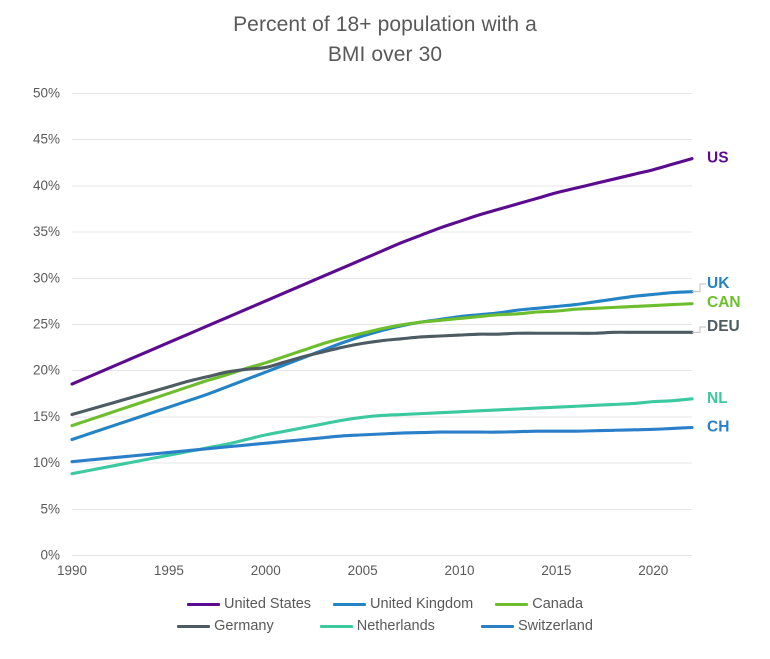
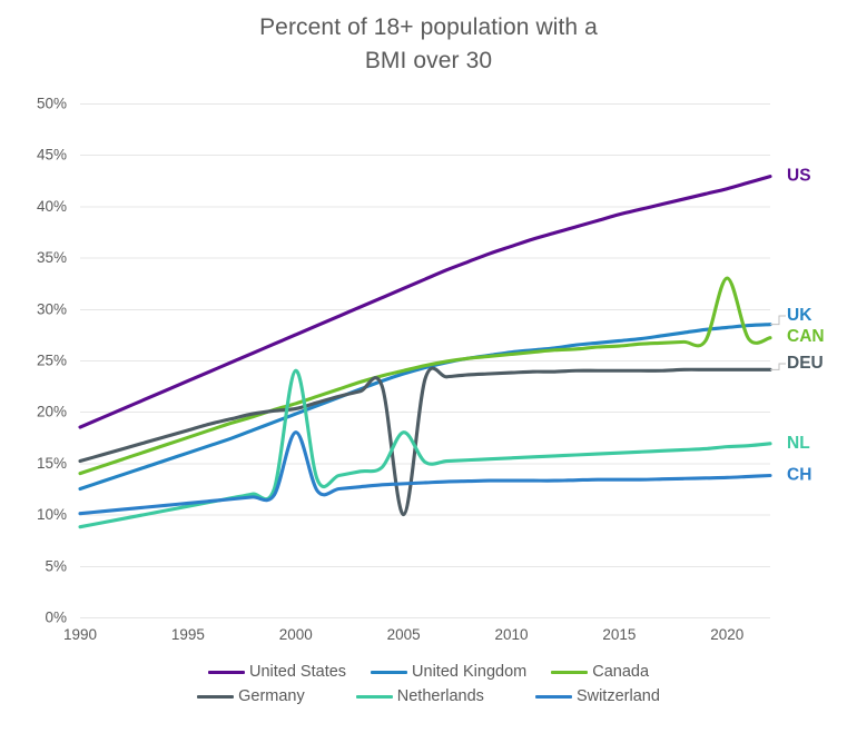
Netherlands/2000: 13% -> 24%
Switzerland/2000: 12% -> 18%
Germany/2005: 23% -> 10%
Netherlands/2005: 15% -> 18%
Canada/2020: 27% -> 33%
